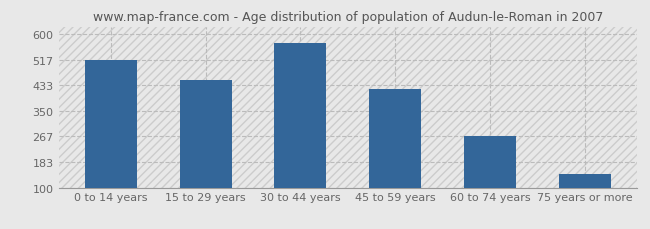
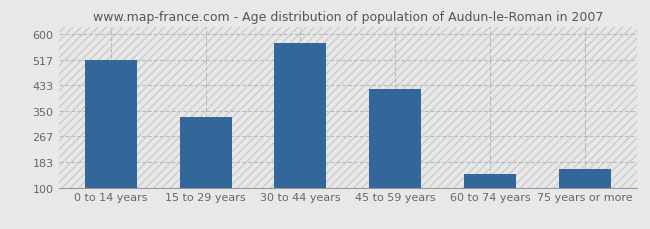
15 to 29 years: 450 -> 330
60 to 74 years: 267 -> 145
75 years or more: 143 -> 160
